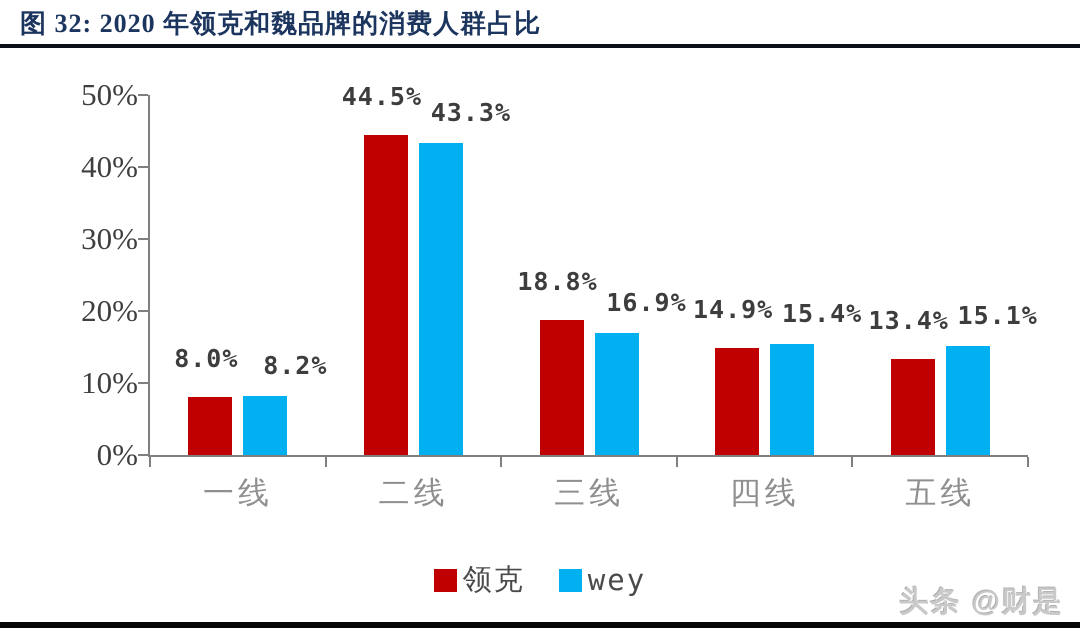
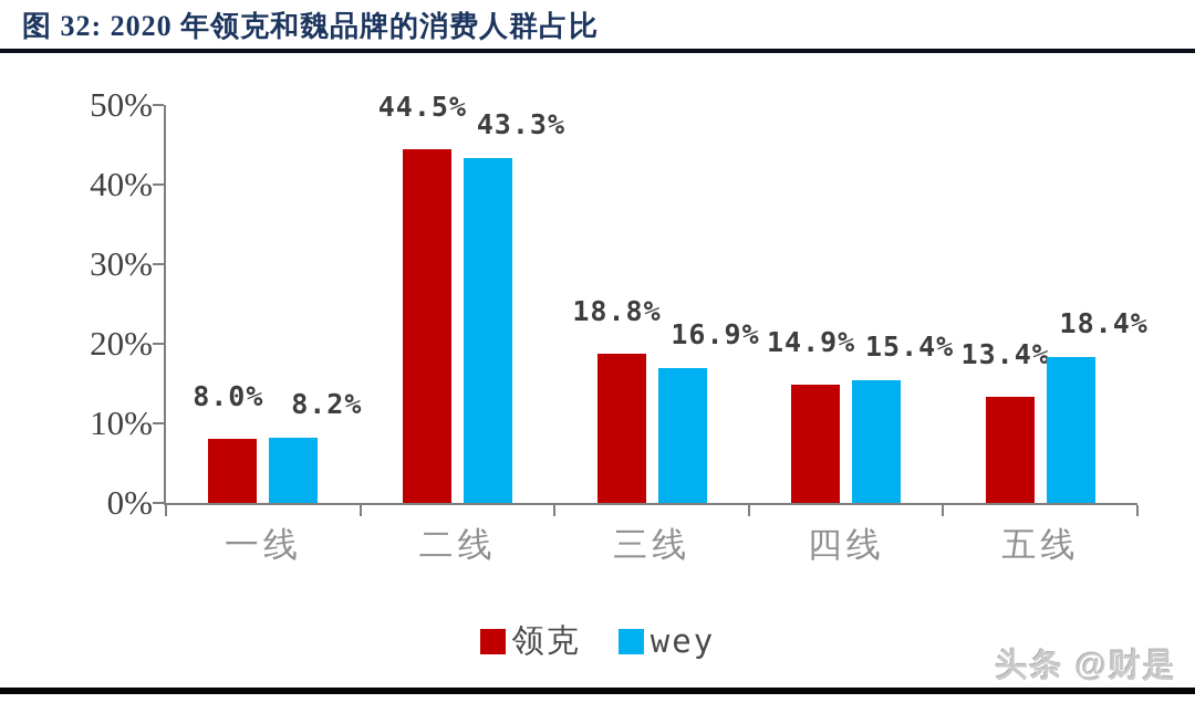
wey/五线: 15.1% -> 18.4%
